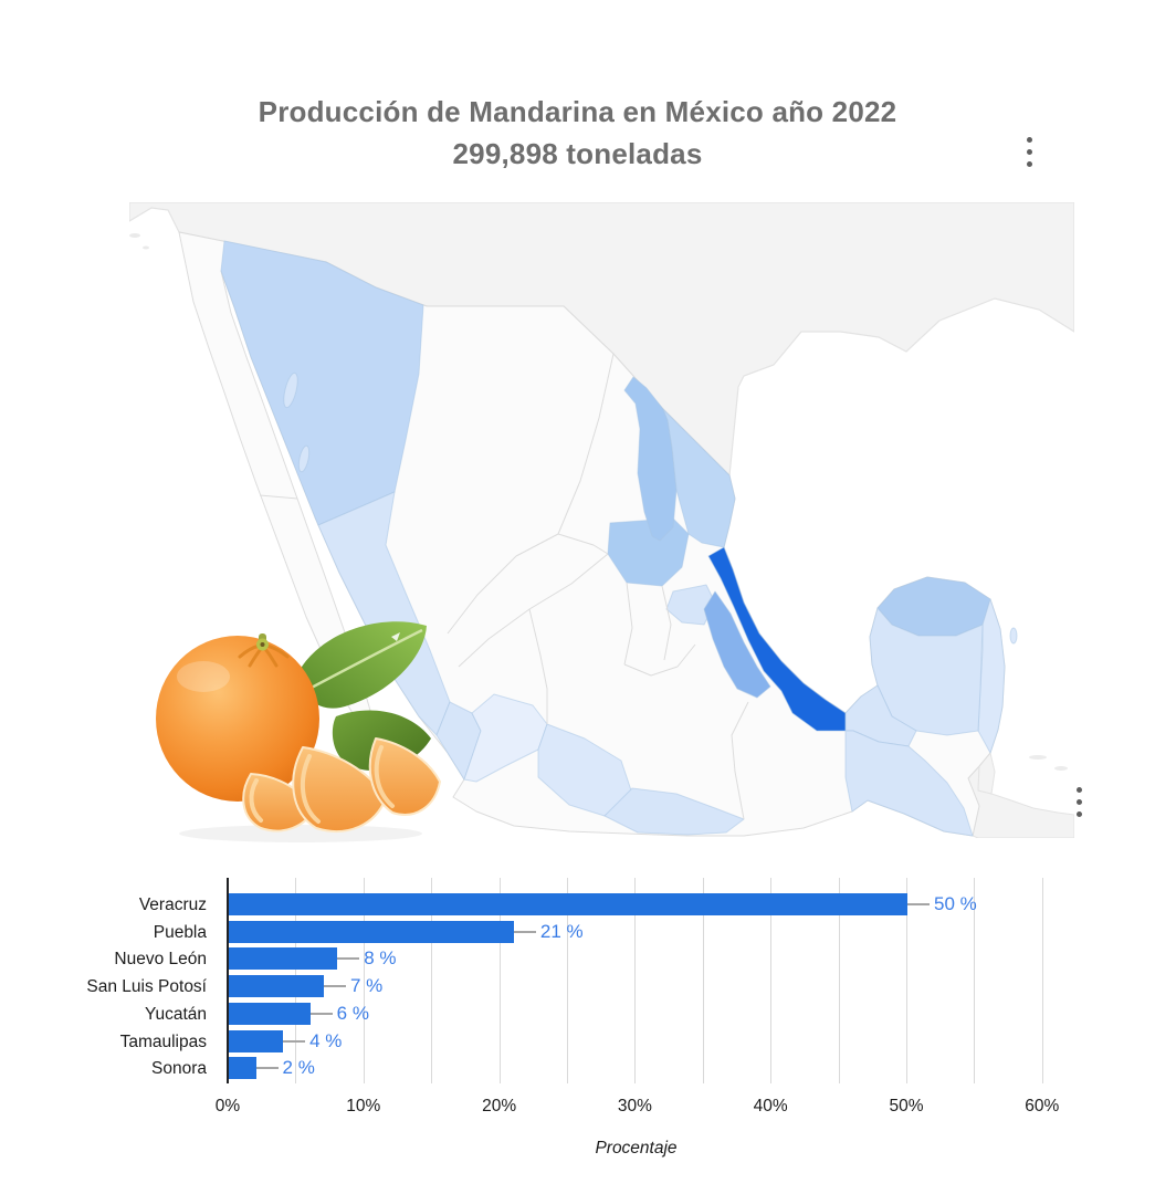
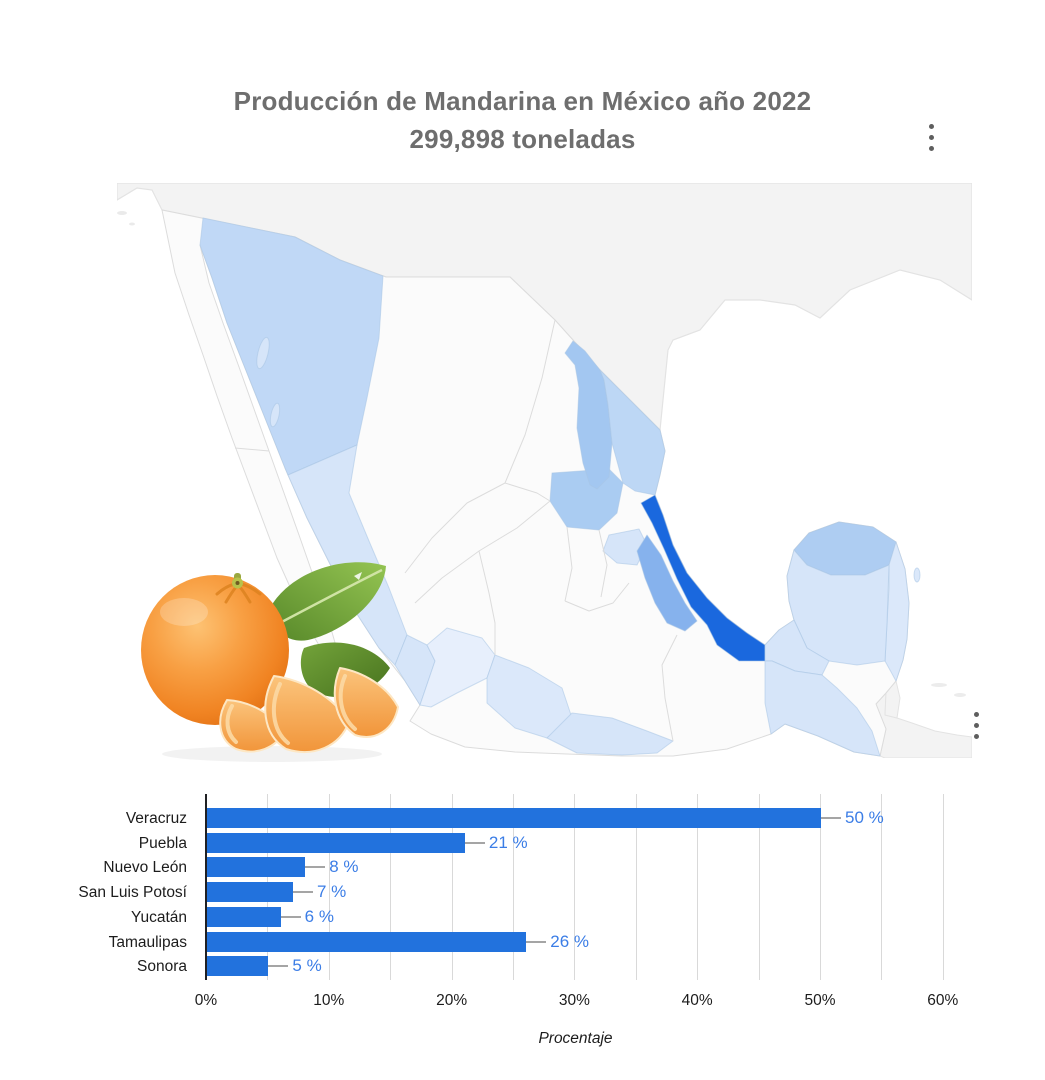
Tamaulipas: 4 -> 26
Sonora: 2 -> 5
